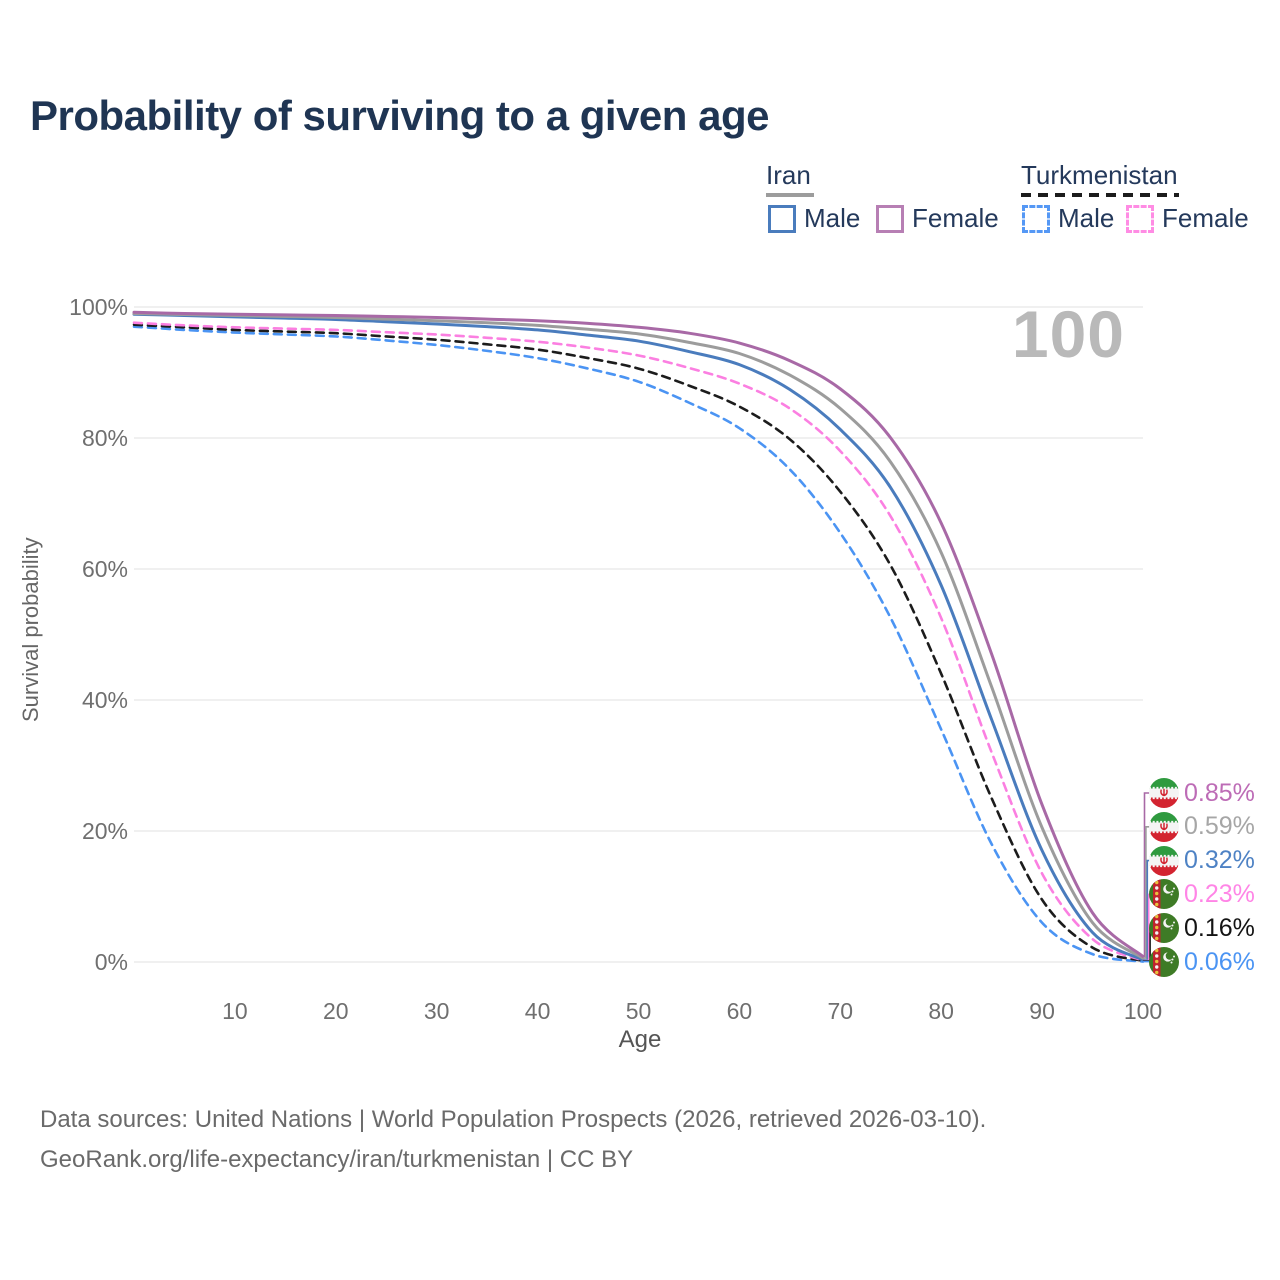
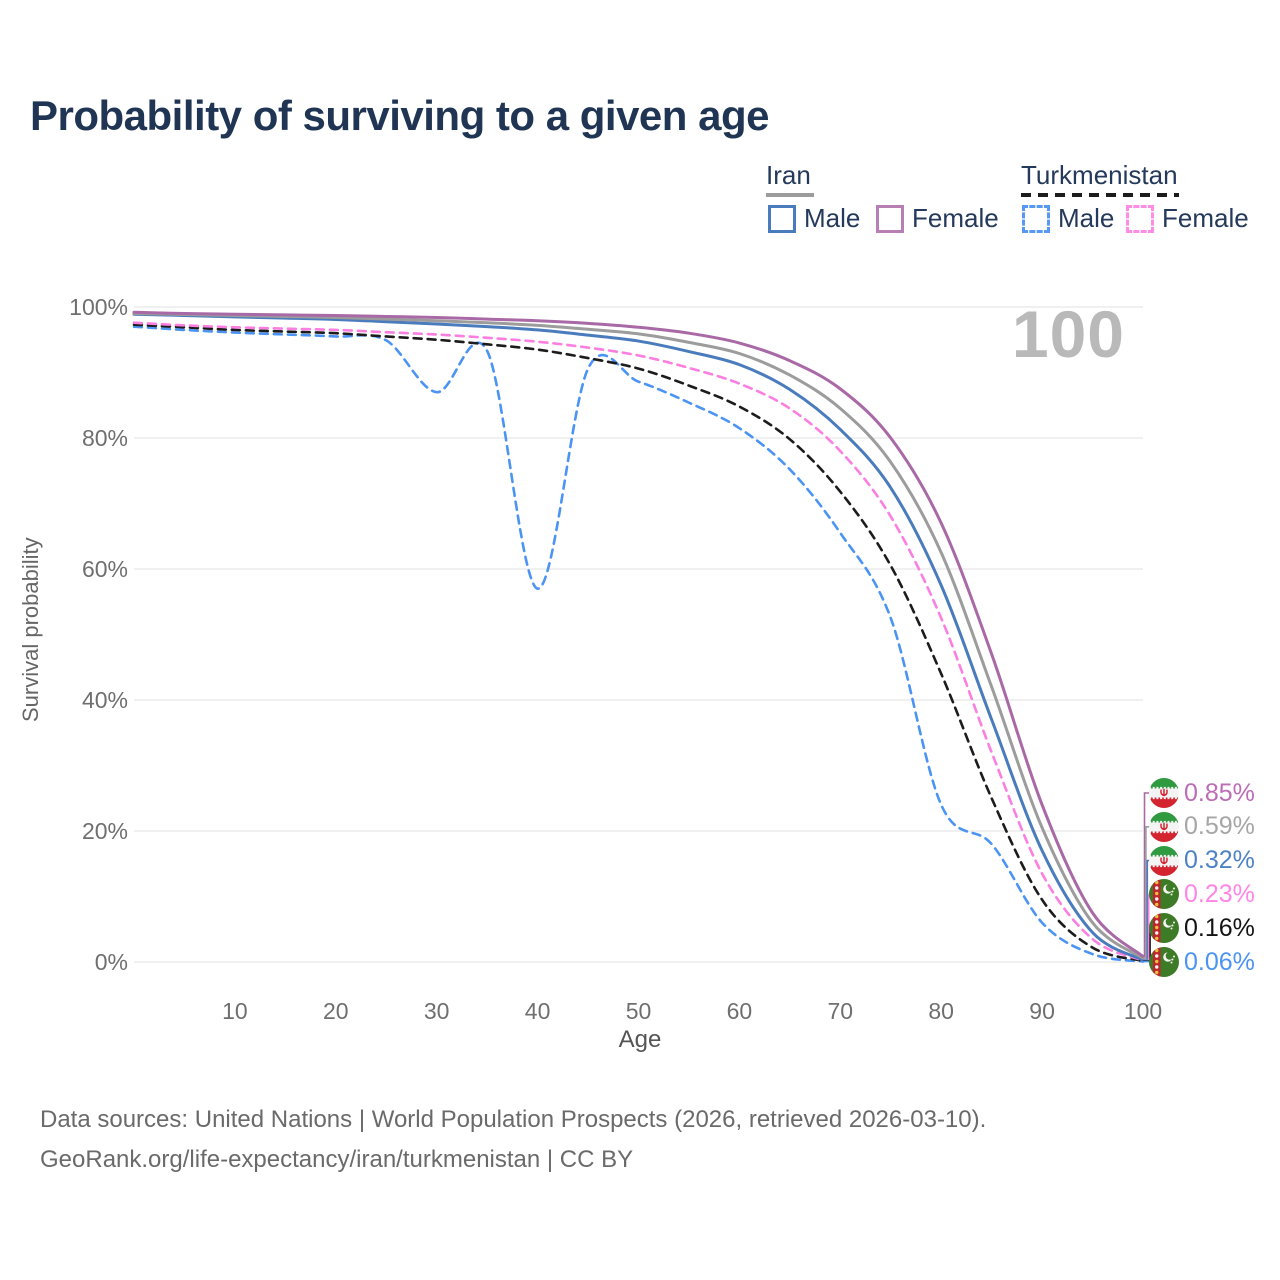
Turkmenistan Male/30: 94% -> 87%
Turkmenistan Male/40: 92% -> 57%
Turkmenistan Male/80: 36% -> 24%
